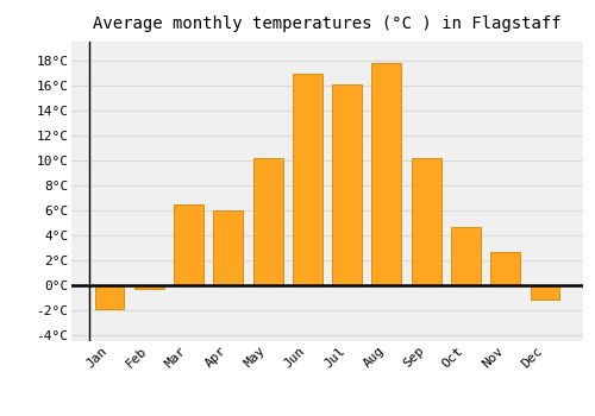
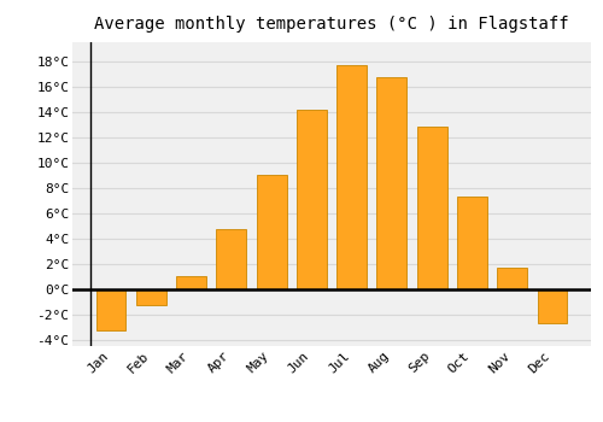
Jan: -1.9°C -> -3.3°C
Feb: -0.3°C -> -1.3°C
Mar: 6.5°C -> 1.0°C
Apr: 6.0°C -> 4.7°C
May: 10.2°C -> 9.0°C
Jun: 16.9°C -> 14.2°C
Jul: 16.1°C -> 17.7°C
Aug: 17.8°C -> 16.7°C
Sep: 10.2°C -> 12.8°C
Oct: 4.6°C -> 7.3°C
Nov: 2.6°C -> 1.7°C
Dec: -1.2°C -> -2.7°C
